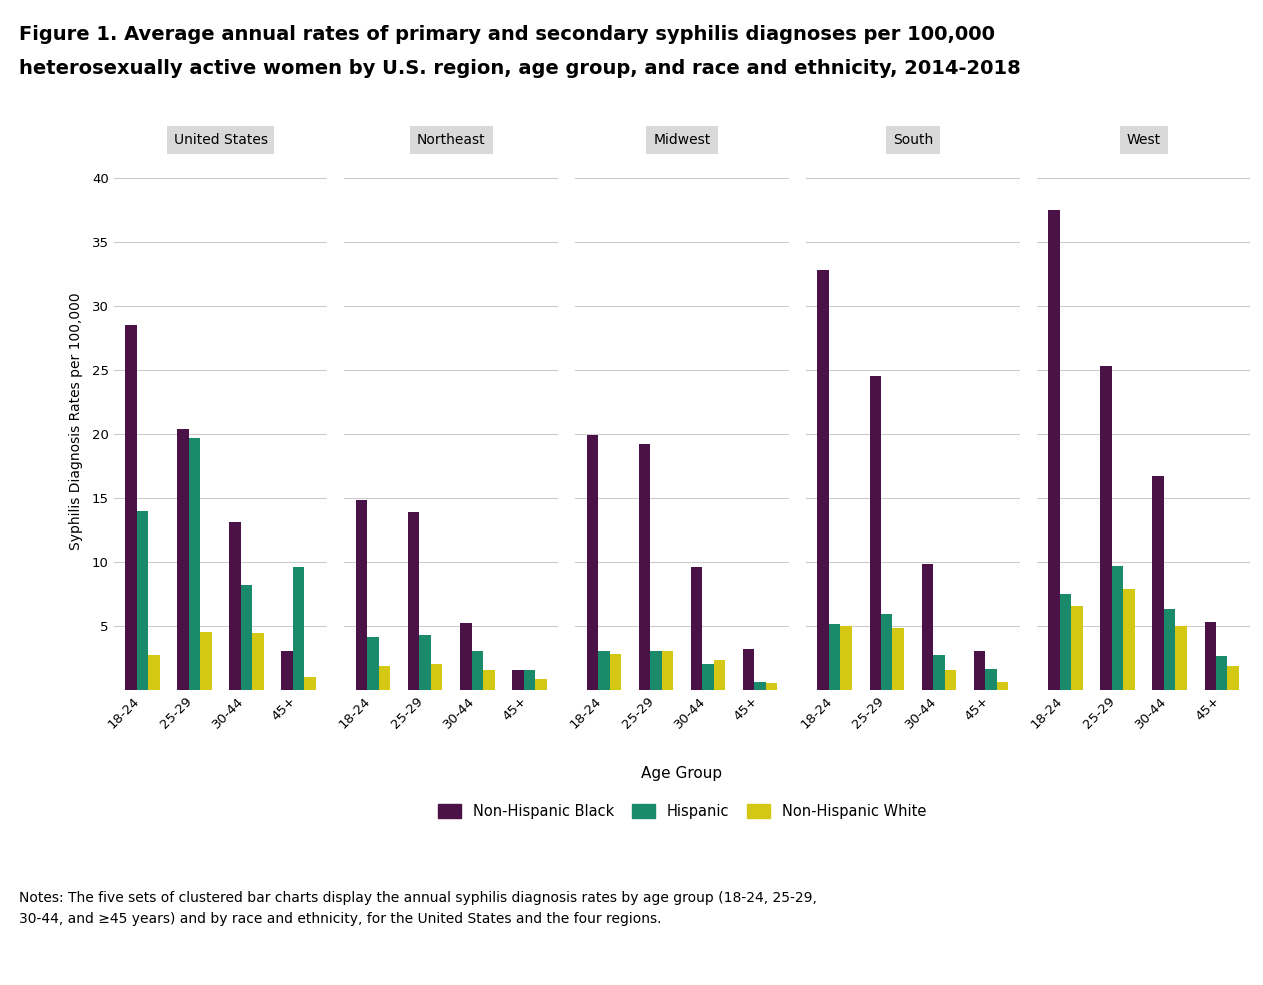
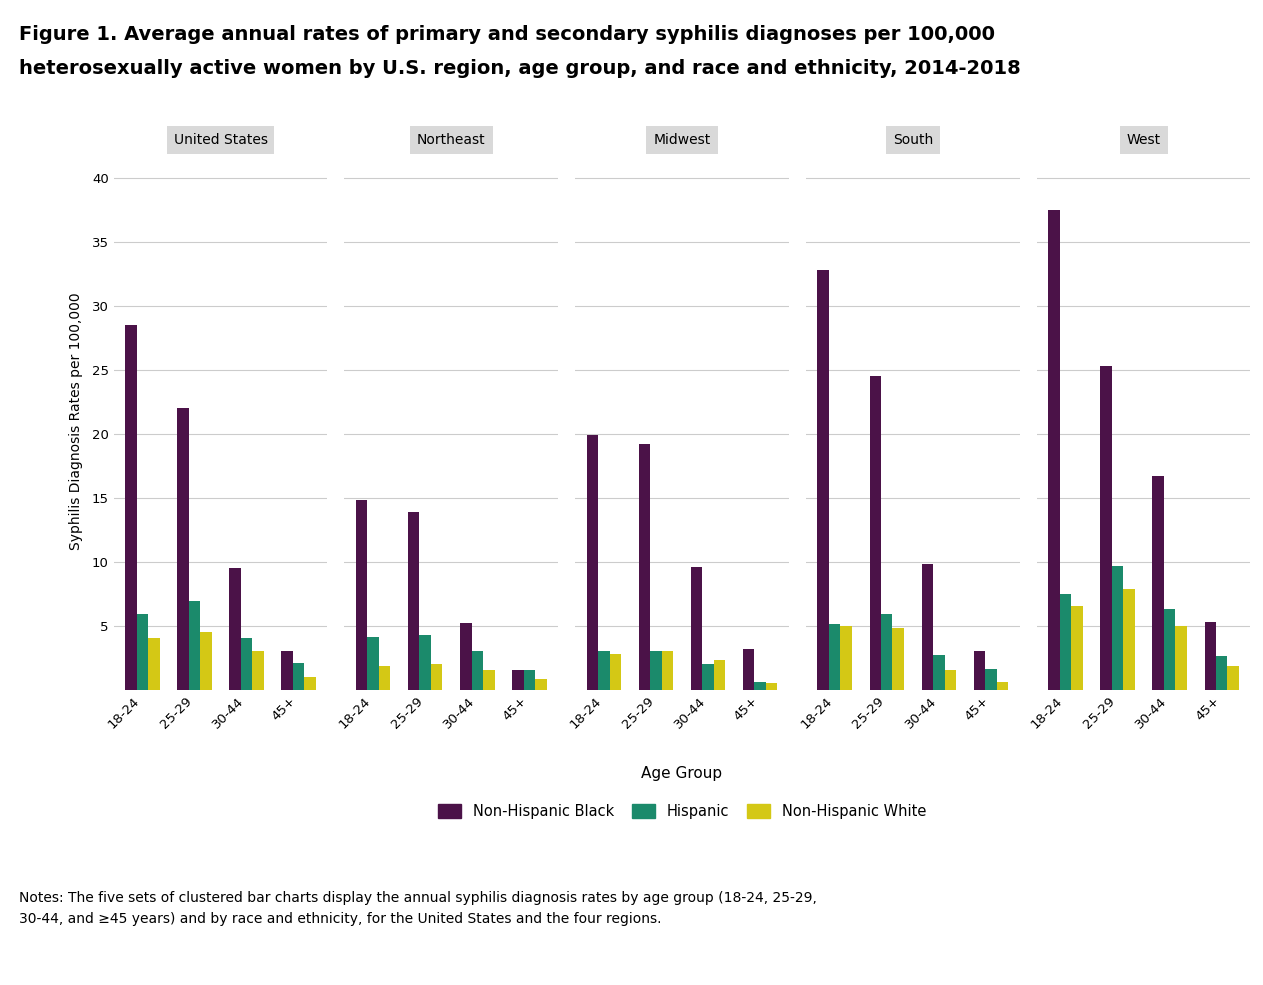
United States/Hispanic/18-24: 14.0 -> 5.9
United States/Non-Hispanic White/18-24: 2.7 -> 4.0
United States/Non-Hispanic Black/25-29: 20.4 -> 22.0
United States/Hispanic/25-29: 19.7 -> 6.9
United States/Non-Hispanic Black/30-44: 13.1 -> 9.5
United States/Hispanic/30-44: 8.2 -> 4.0
United States/Non-Hispanic White/30-44: 4.4 -> 3.0
United States/Hispanic/45+: 9.6 -> 2.1
